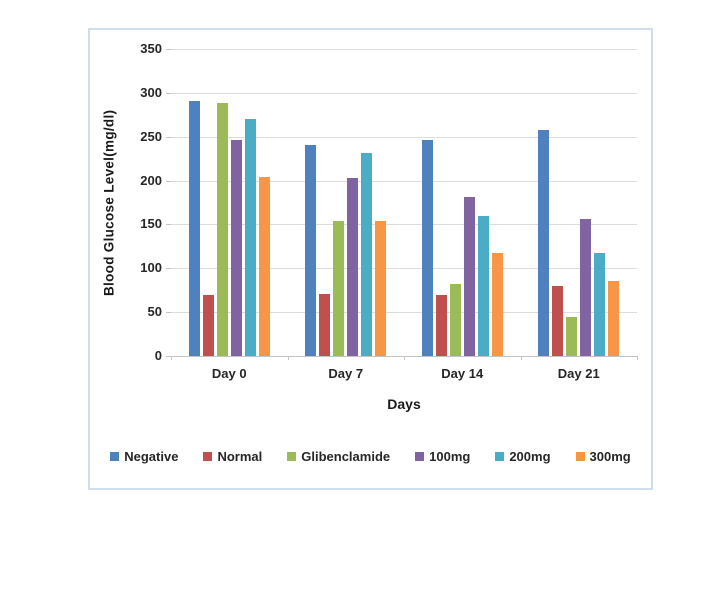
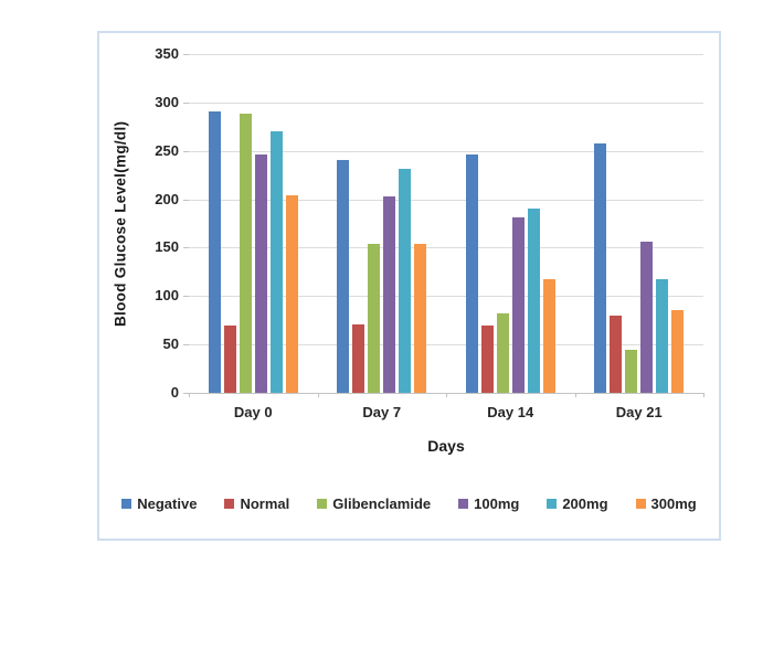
200mg/Day 14: 160 -> 190
